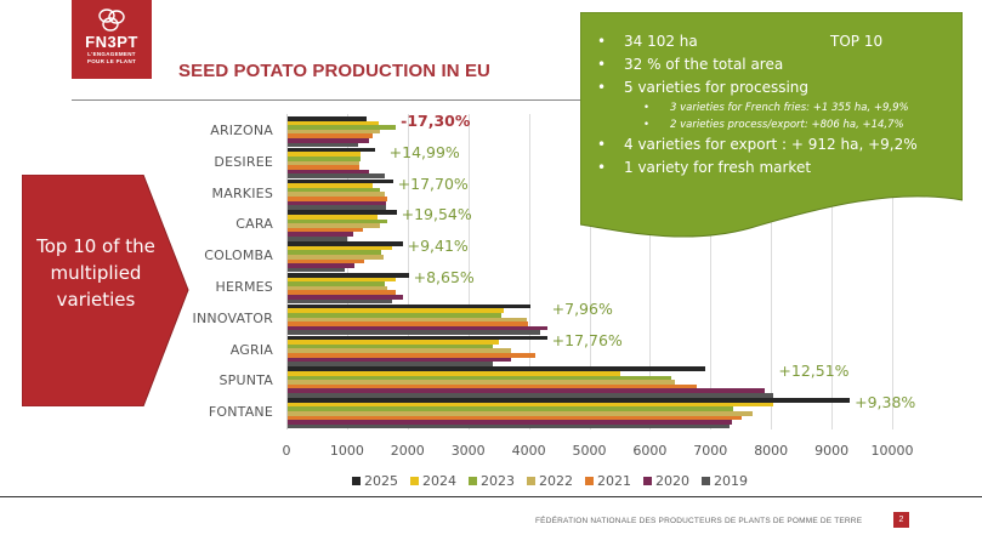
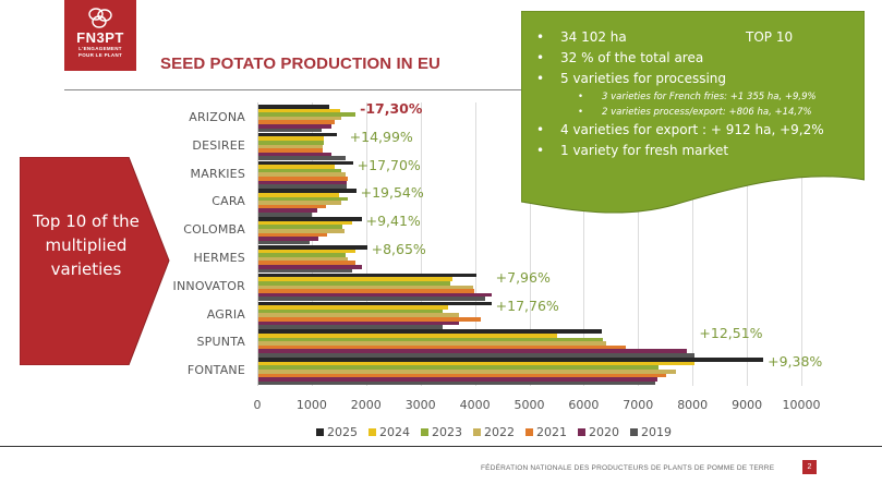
2025/SPUNTA: 6900 -> 6300
